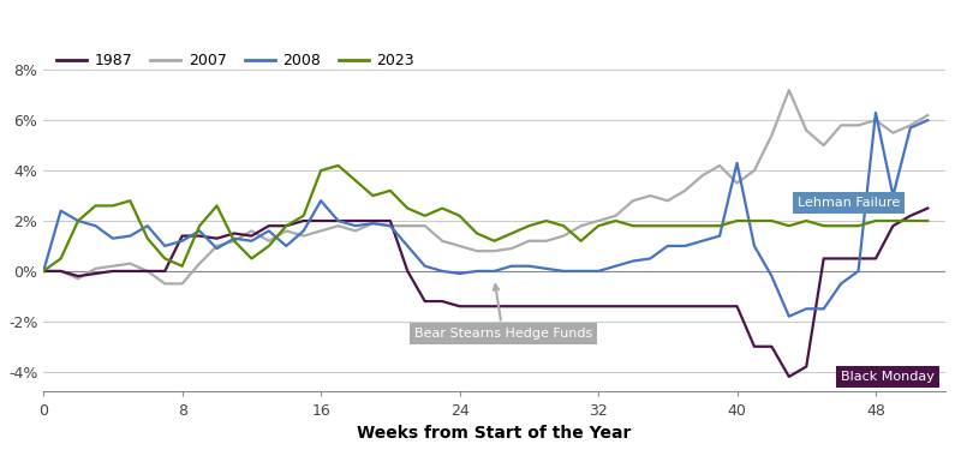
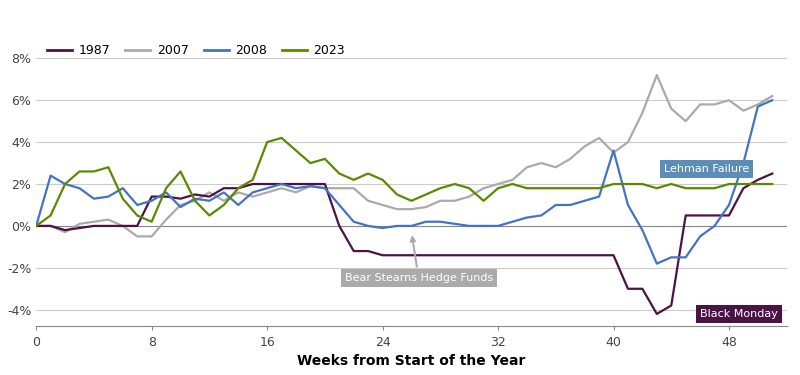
2008/16: 2.8% -> 1.8%
2008/40: 4.3% -> 3.6%
2008/48: 6.3% -> 1.0%
